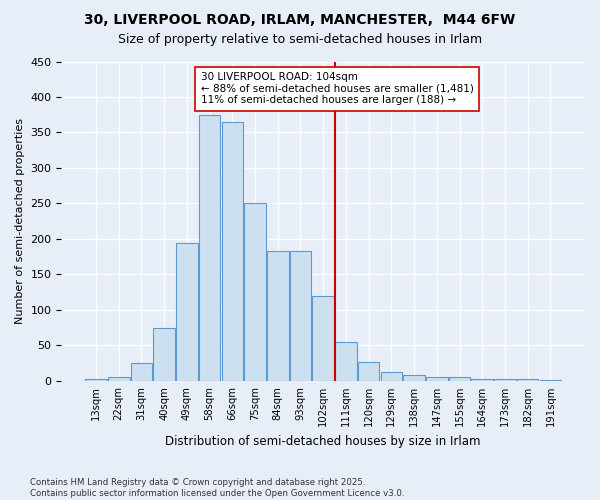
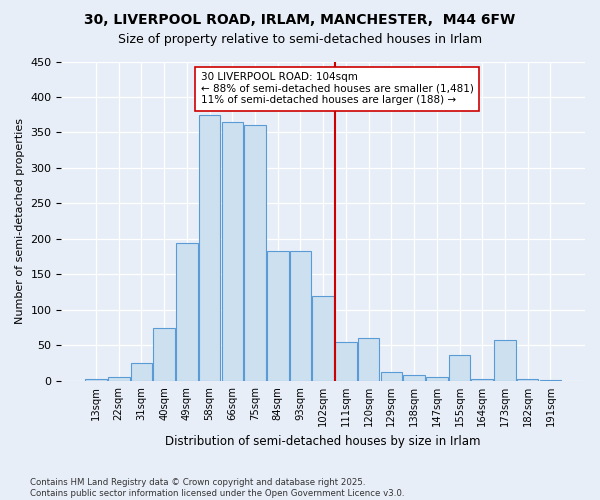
75sqm: 250 -> 360
120sqm: 27 -> 60
155sqm: 5 -> 36
173sqm: 3 -> 58
